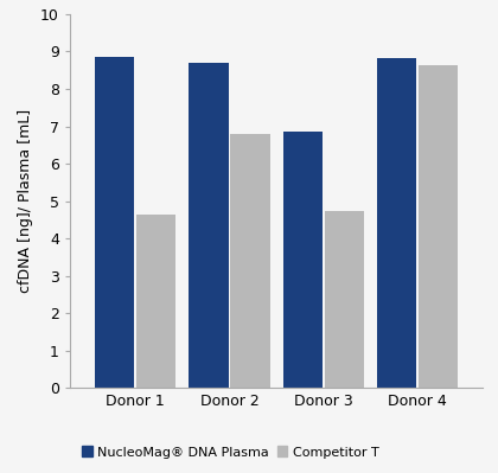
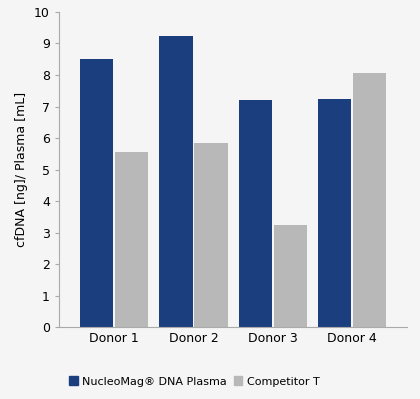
NucleoMag® DNA Plasma/Donor 1: 8.85 -> 8.50
Competitor T/Donor 1: 4.65 -> 5.55
NucleoMag® DNA Plasma/Donor 2: 8.70 -> 9.25
Competitor T/Donor 2: 6.80 -> 5.85
NucleoMag® DNA Plasma/Donor 3: 6.87 -> 7.20
Competitor T/Donor 3: 4.73 -> 3.25
NucleoMag® DNA Plasma/Donor 4: 8.82 -> 7.25
Competitor T/Donor 4: 8.65 -> 8.05
